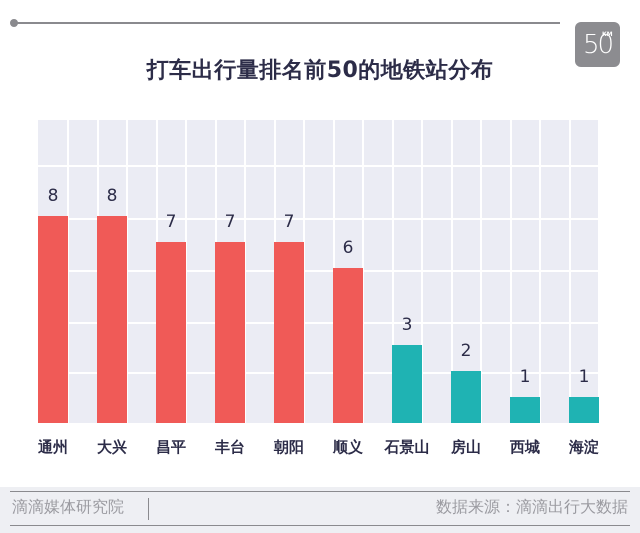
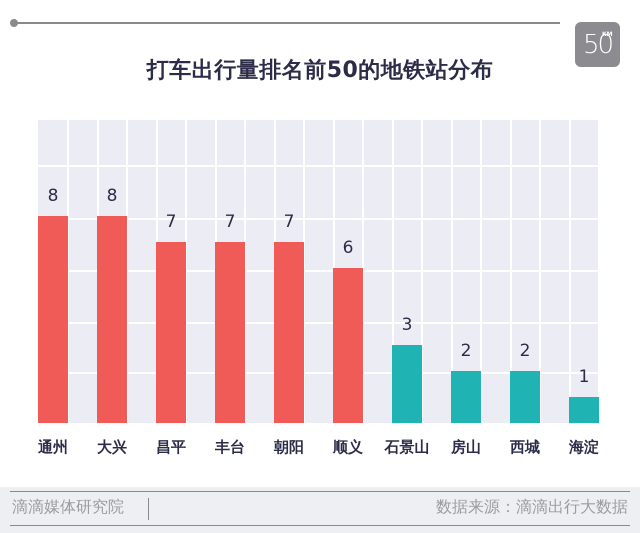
西城: 1 -> 2
